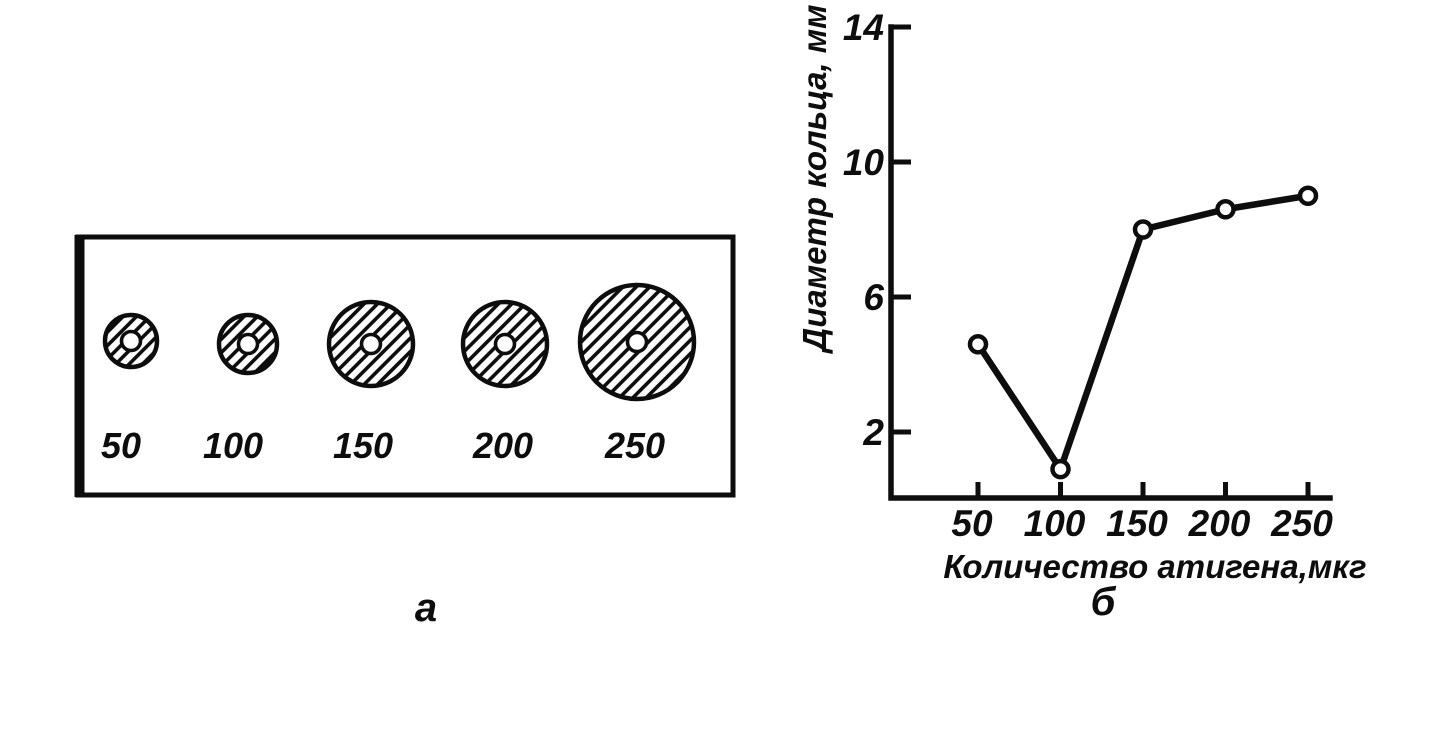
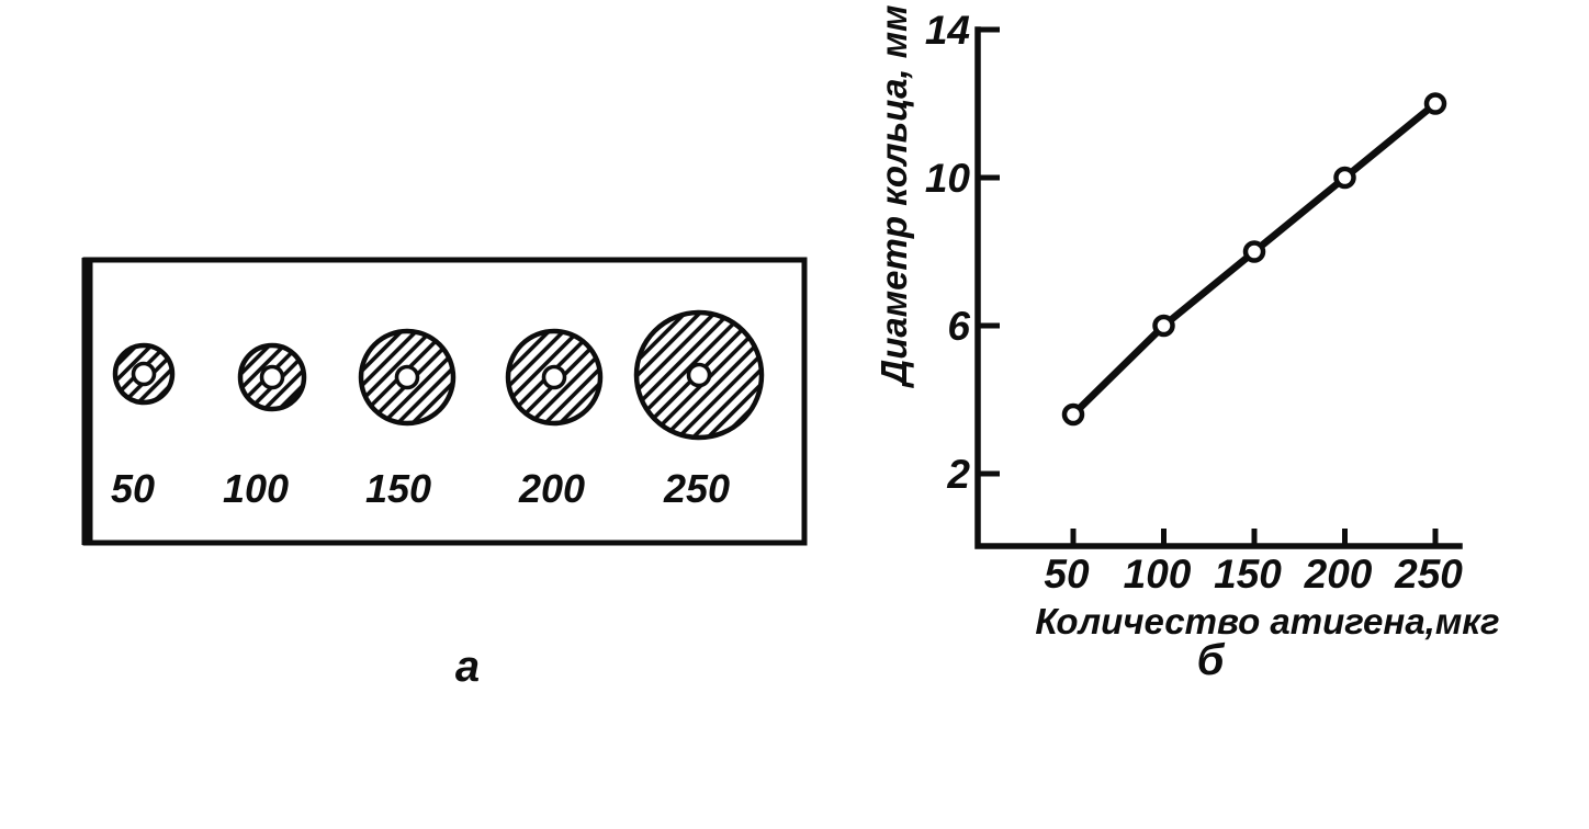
50: 4.6 -> 3.6
100: 0.9 -> 6.0
200: 8.6 -> 10.0
250: 9.0 -> 12.0
